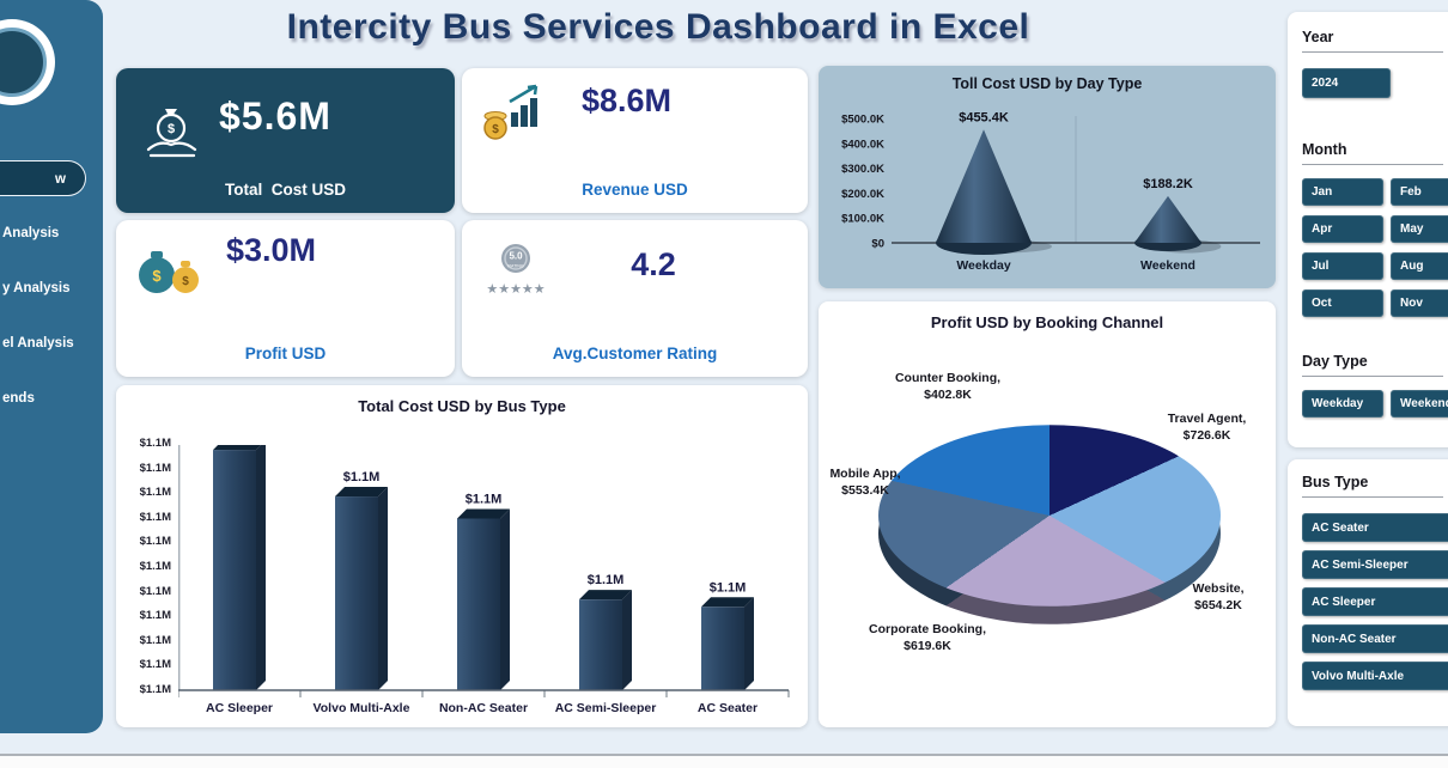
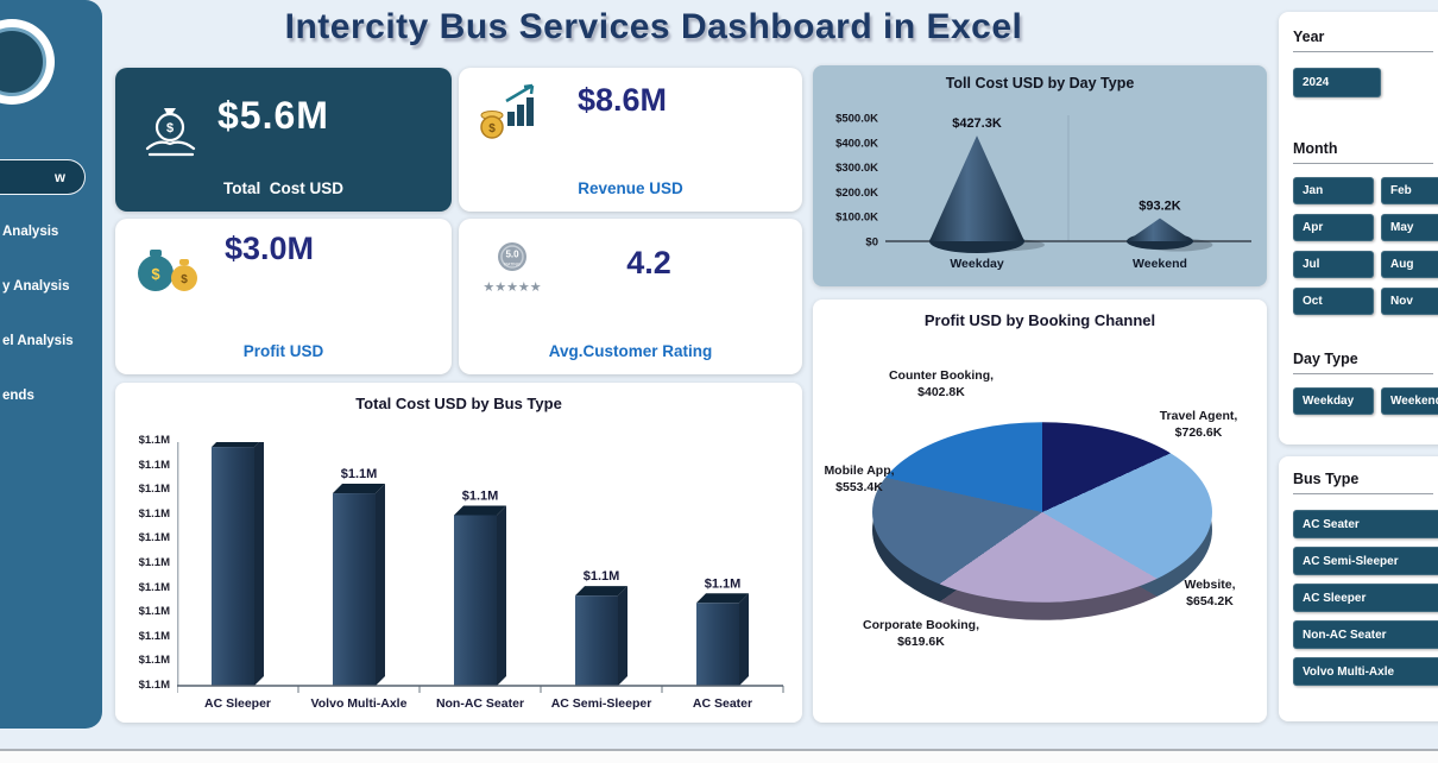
Toll Cost USD by Day Type/Weekday: $455.4K -> $427.3K
Toll Cost USD by Day Type/Weekend: $188.2K -> $93.2K
